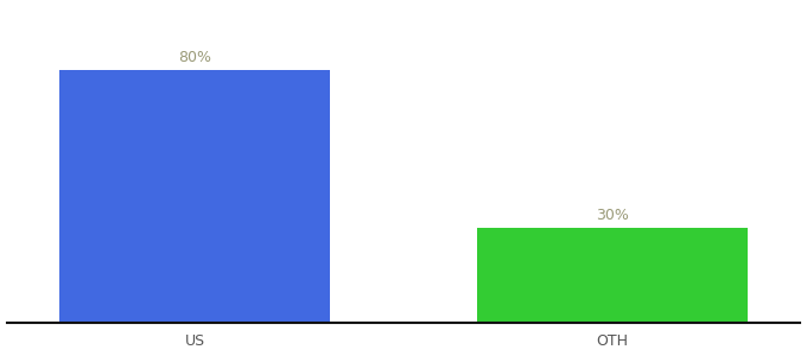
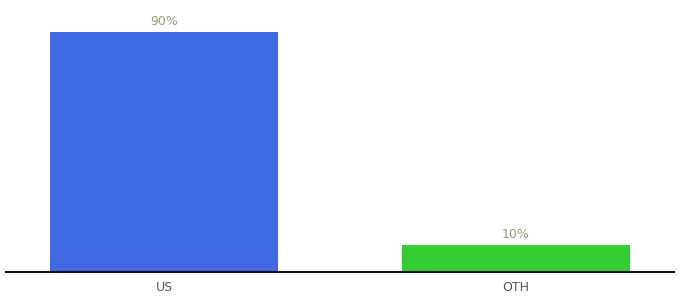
US: 80% -> 90%
OTH: 30% -> 10%
